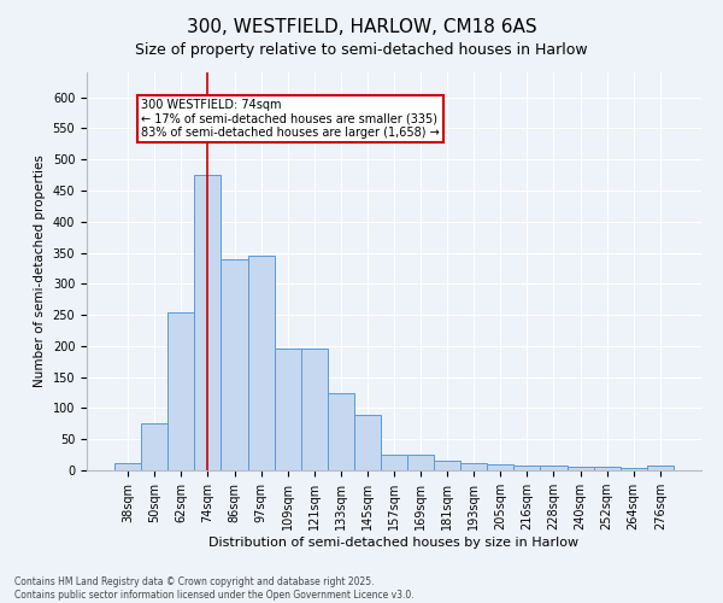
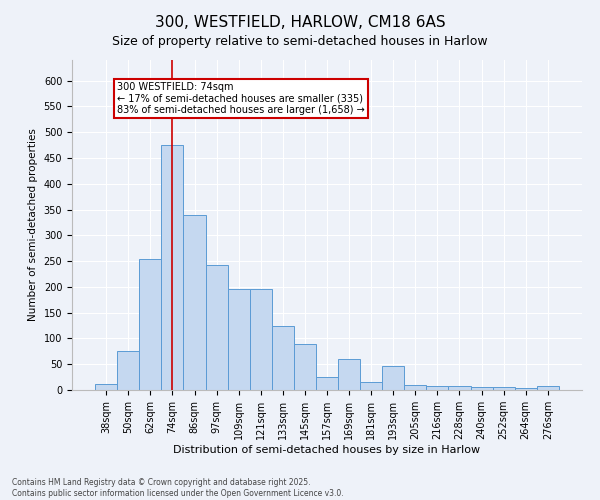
97sqm: 345 -> 242
169sqm: 25 -> 60
193sqm: 12 -> 46
